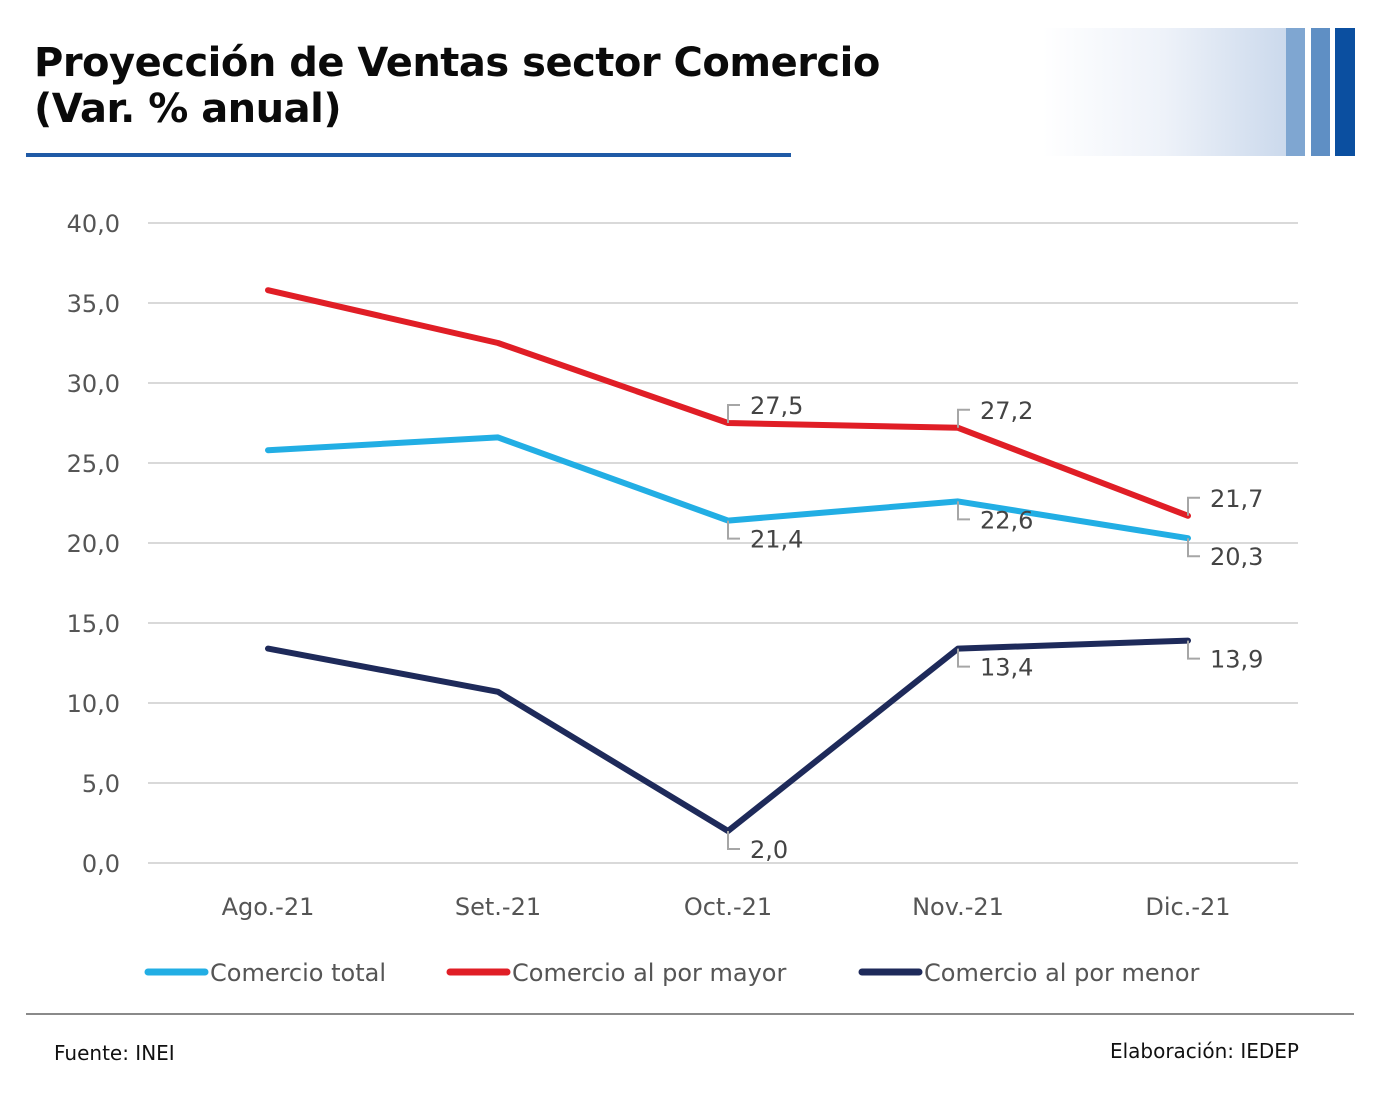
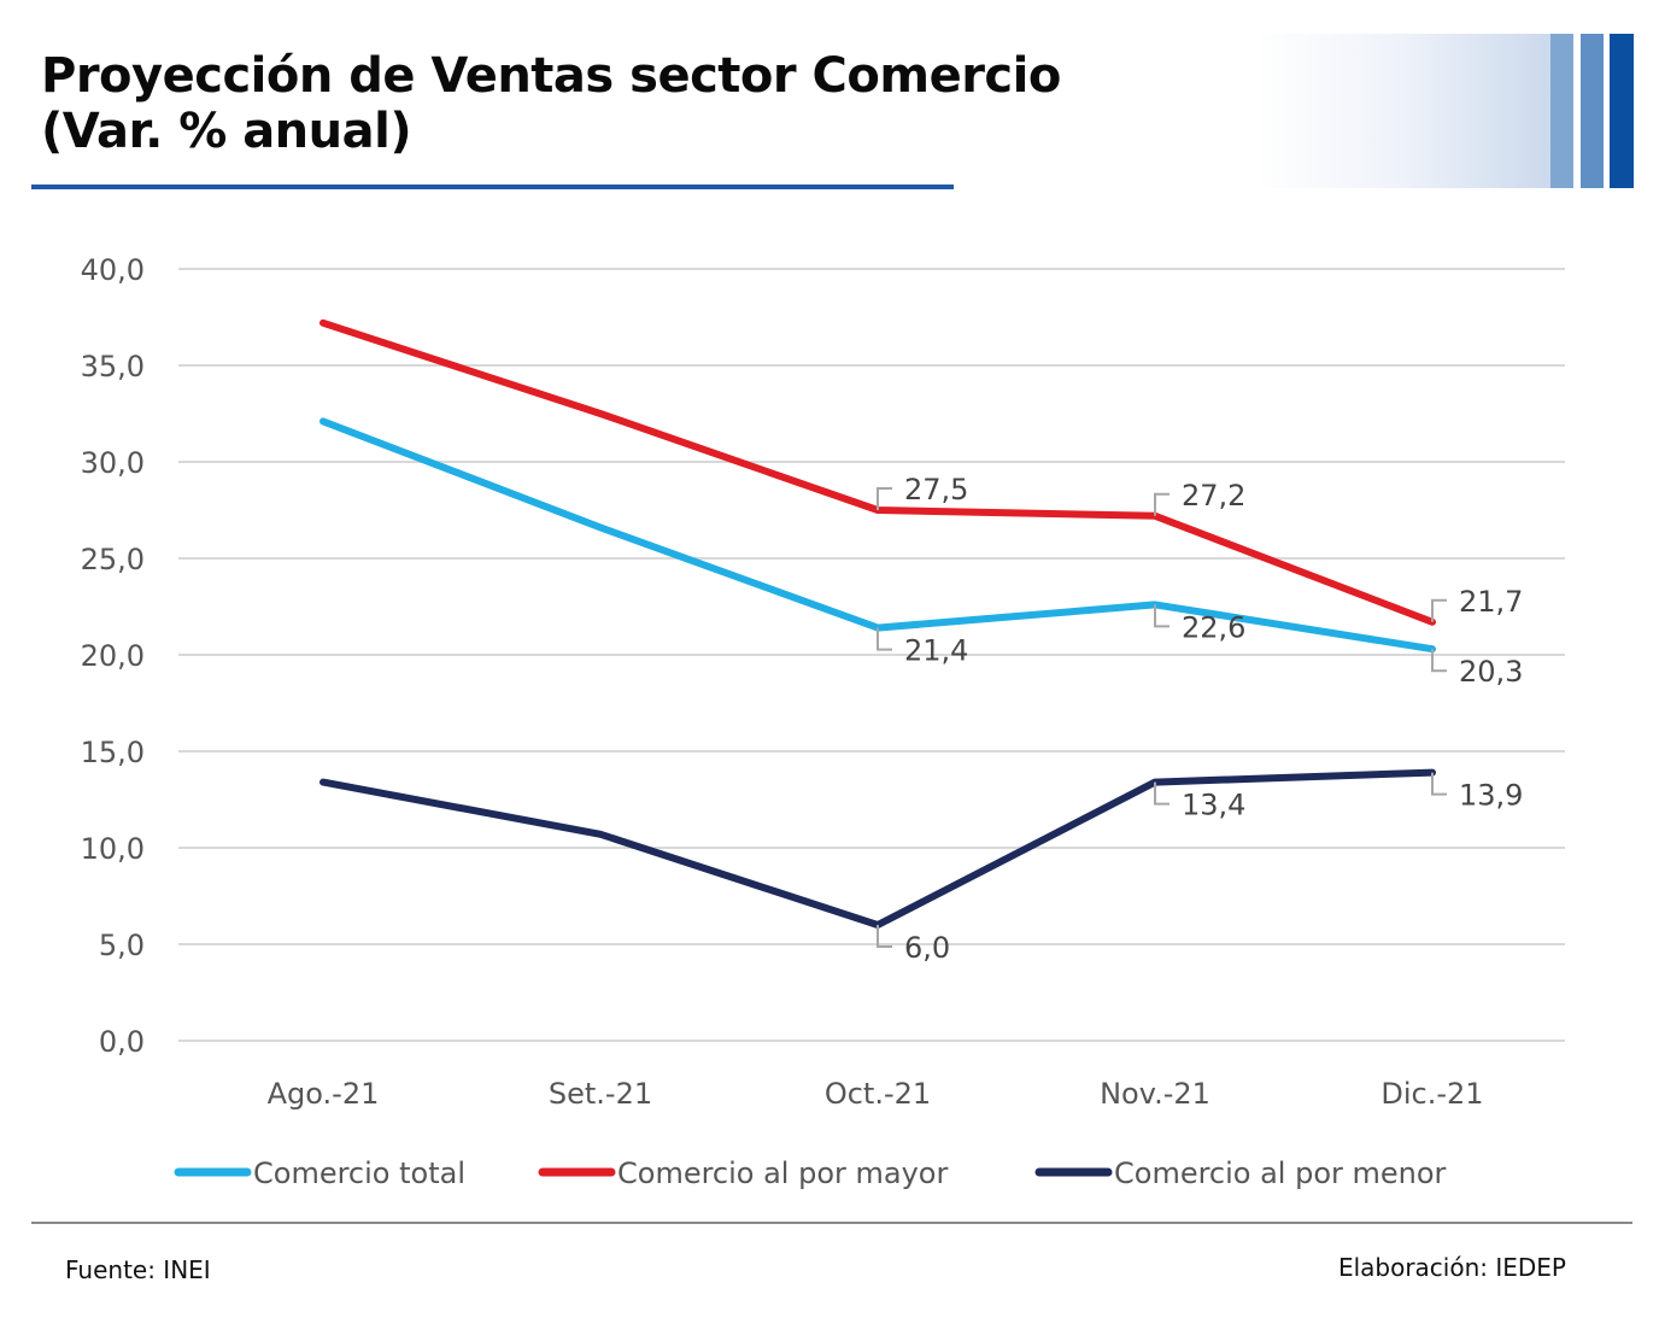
Comercio total/Ago.-21: 25,8 -> 32,1
Comercio al por mayor/Ago.-21: 35,8 -> 37,2
Comercio al por menor/Oct.-21: 2,0 -> 6,0
